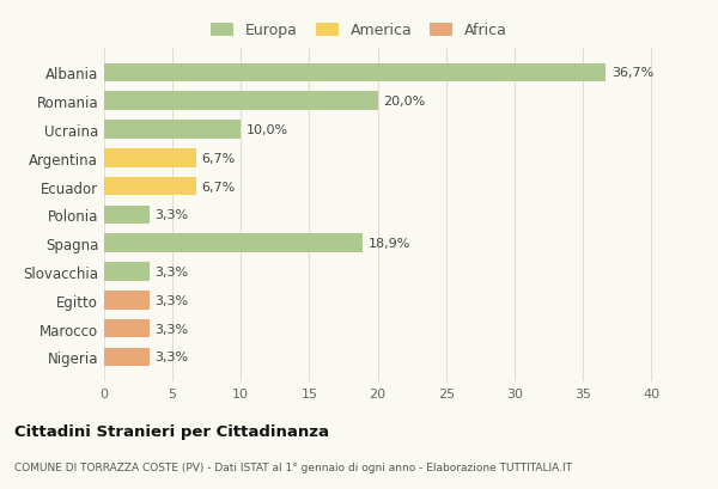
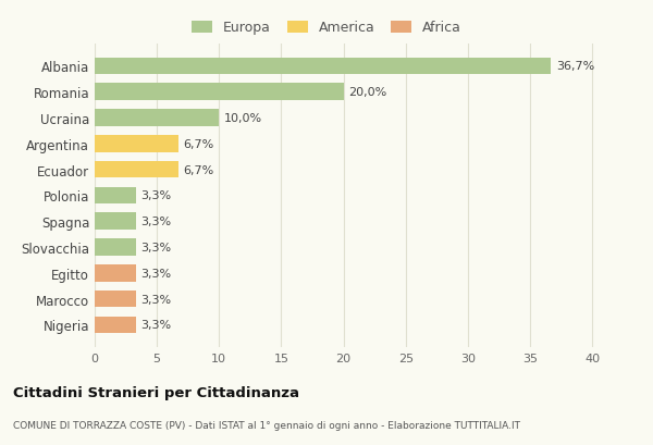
Spagna: 18,9% -> 3,3%
